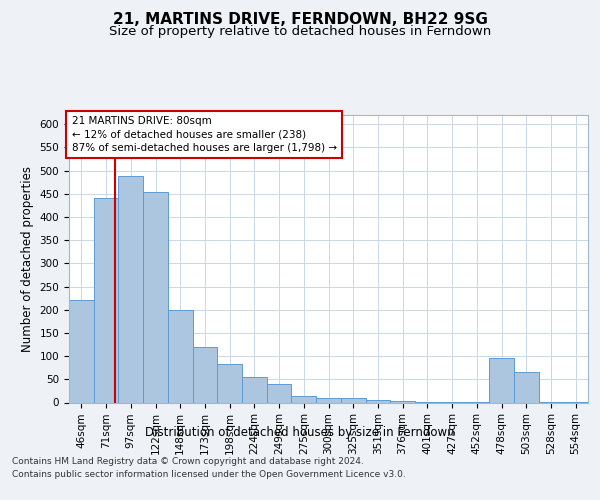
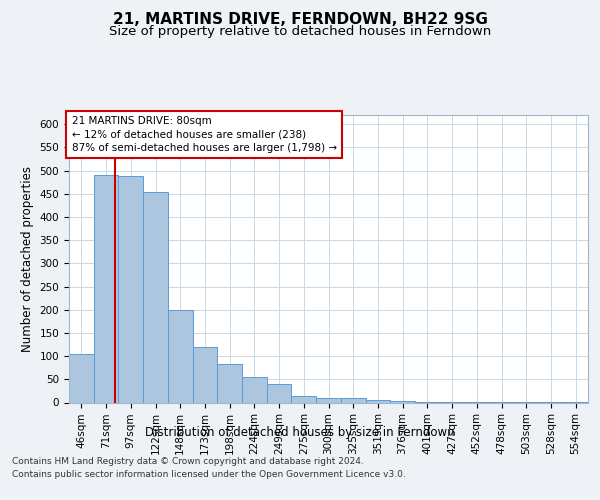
46sqm: 220 -> 105
71sqm: 440 -> 490
478sqm: 95 -> 1
503sqm: 65 -> 1
